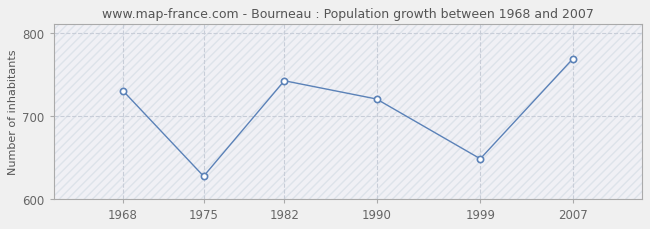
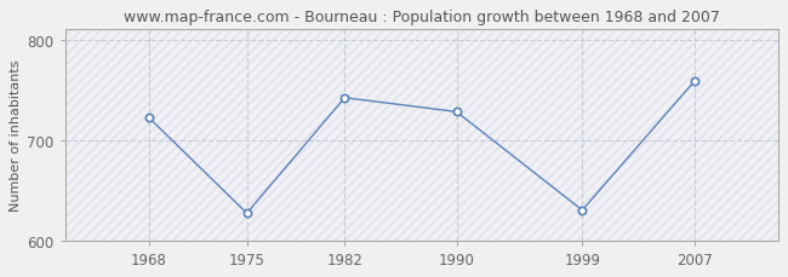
1968: 730 -> 722
1990: 720 -> 728
1999: 648 -> 630
2007: 768 -> 758
